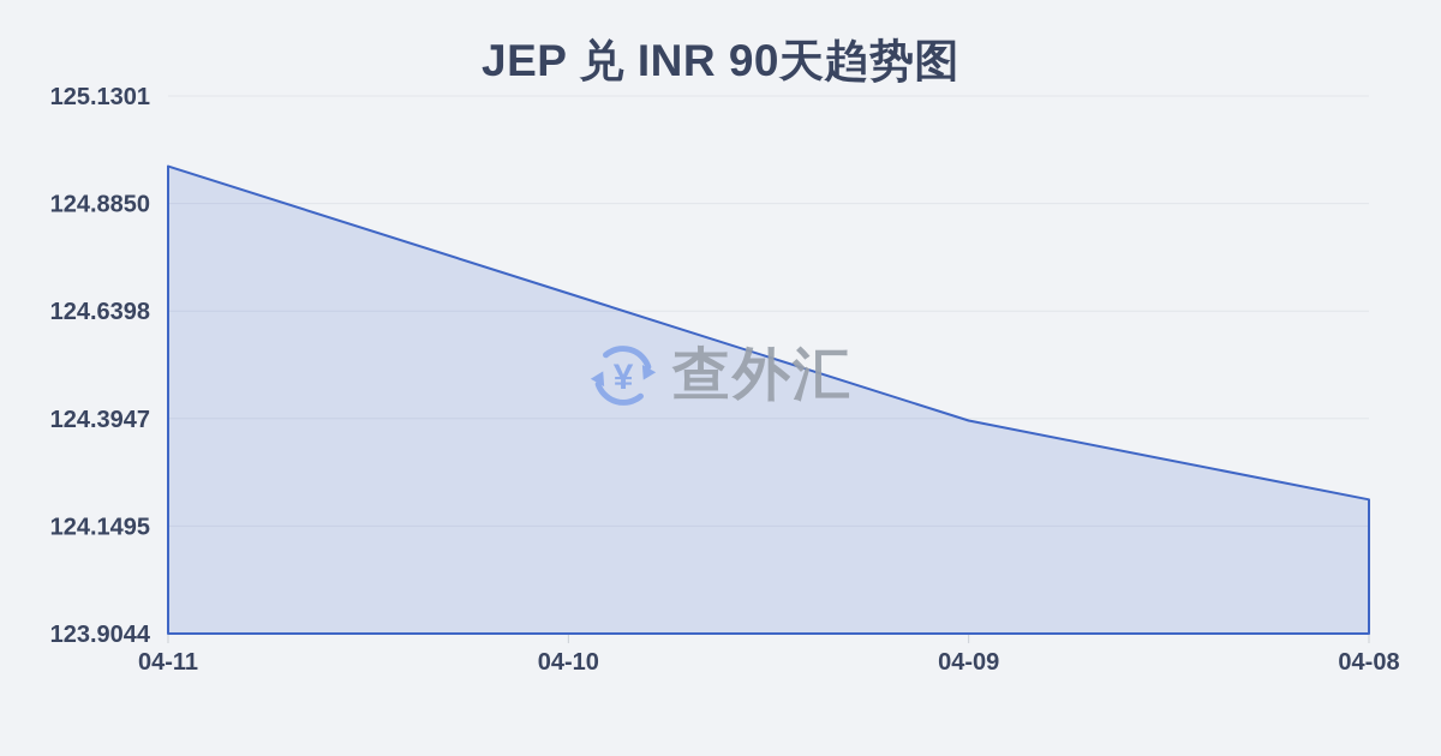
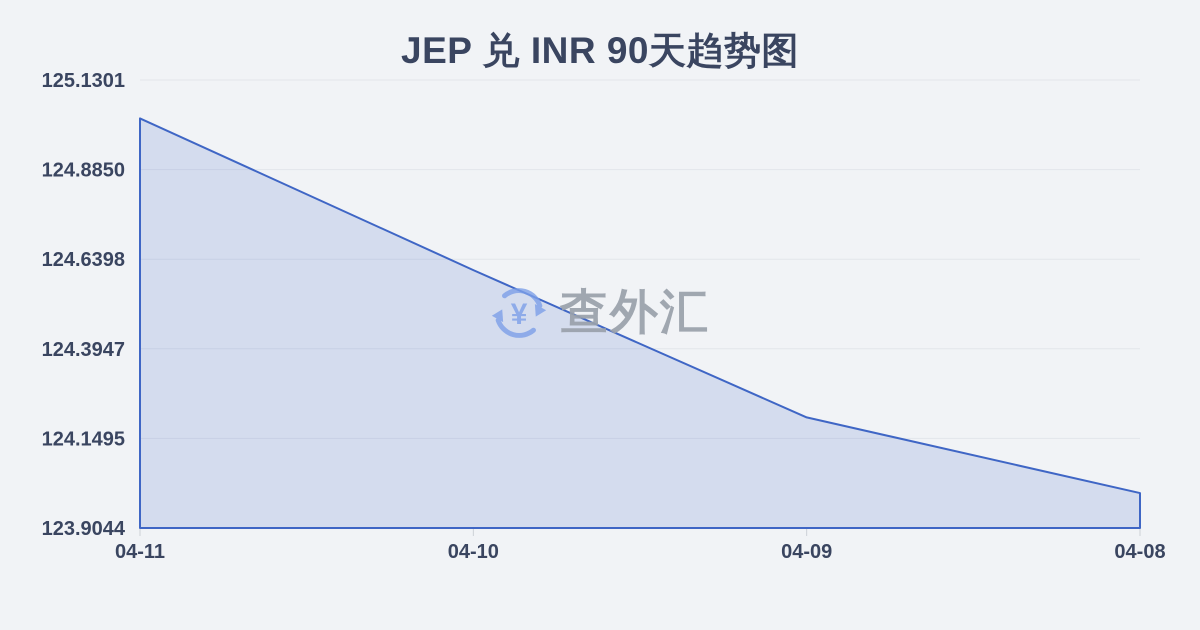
04-11: 124.97 -> 125.03
04-10: 124.68 -> 124.61
04-09: 124.39 -> 124.21
04-08: 124.21 -> 124.00
